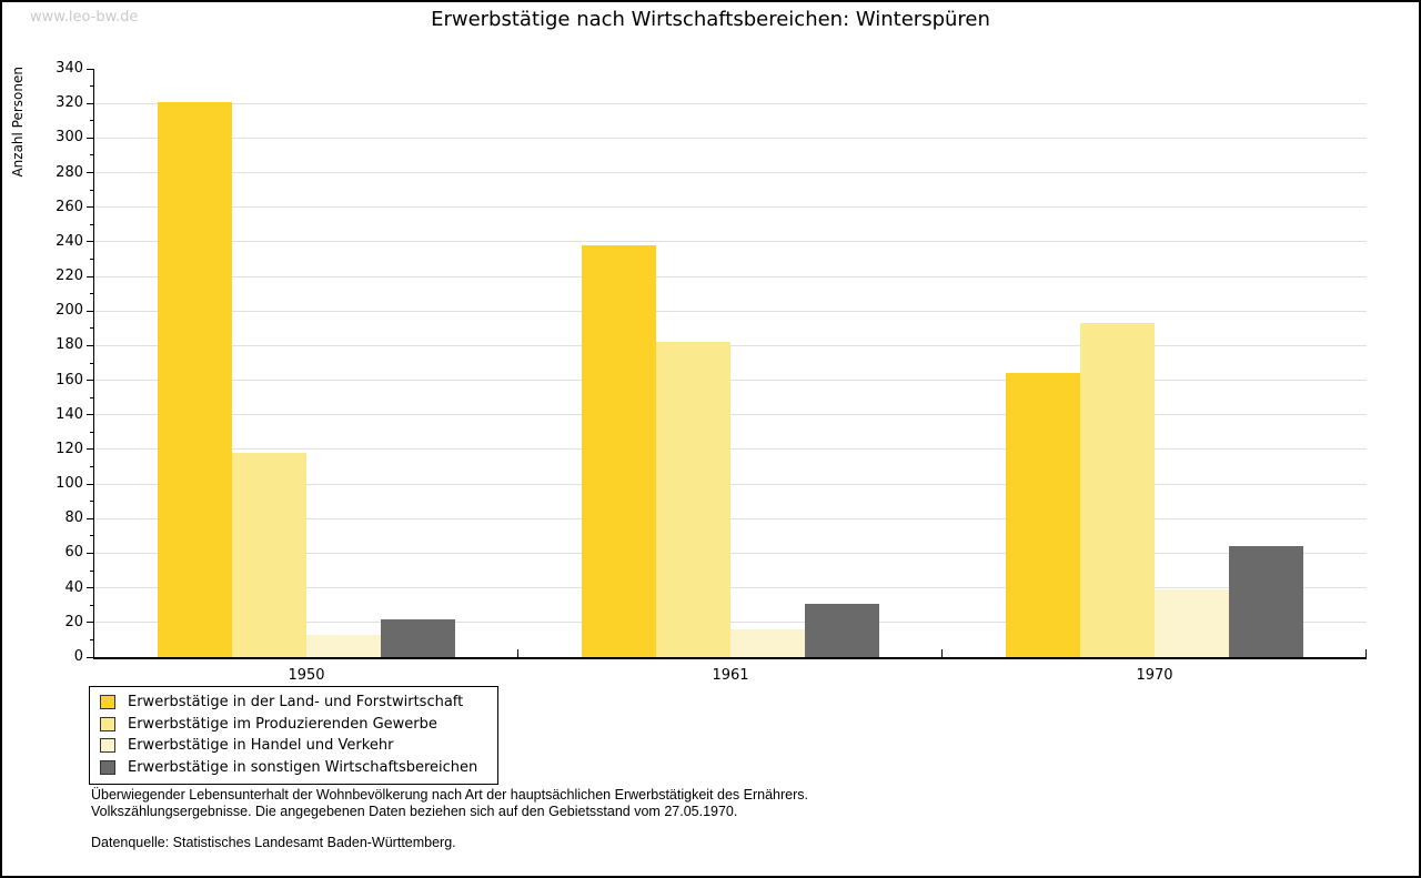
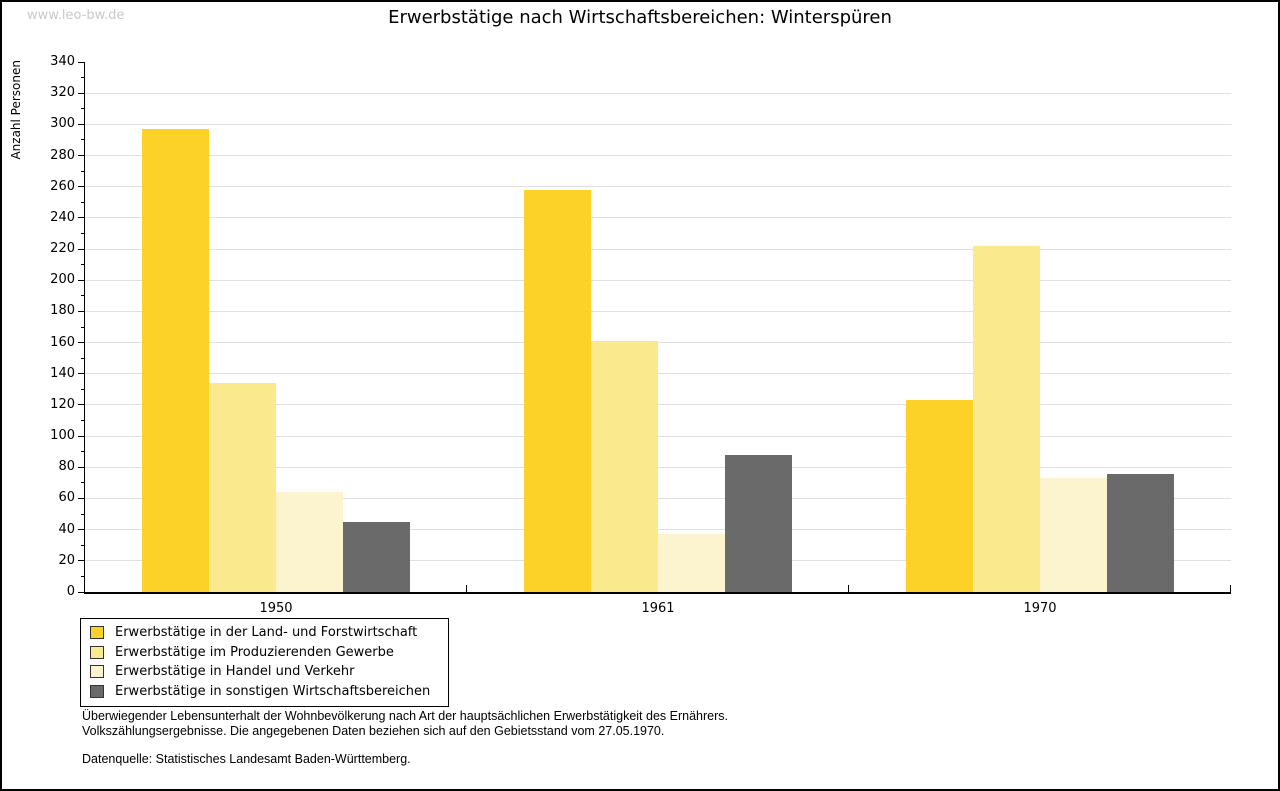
Erwerbstätige in der Land- und Forstwirtschaft/1950: 321 -> 297
Erwerbstätige im Produzierenden Gewerbe/1950: 118 -> 134
Erwerbstätige in Handel und Verkehr/1950: 13 -> 64
Erwerbstätige in sonstigen Wirtschaftsbereichen/1950: 22 -> 45
Erwerbstätige in der Land- und Forstwirtschaft/1961: 238 -> 258
Erwerbstätige im Produzierenden Gewerbe/1961: 182 -> 161
Erwerbstätige in Handel und Verkehr/1961: 16 -> 37
Erwerbstätige in sonstigen Wirtschaftsbereichen/1961: 31 -> 88
Erwerbstätige in der Land- und Forstwirtschaft/1970: 164 -> 123
Erwerbstätige im Produzierenden Gewerbe/1970: 193 -> 222
Erwerbstätige in Handel und Verkehr/1970: 39 -> 73
Erwerbstätige in sonstigen Wirtschaftsbereichen/1970: 64 -> 76
